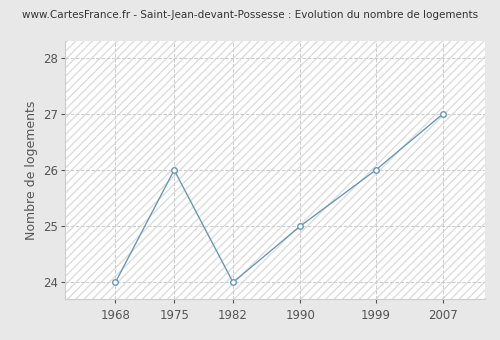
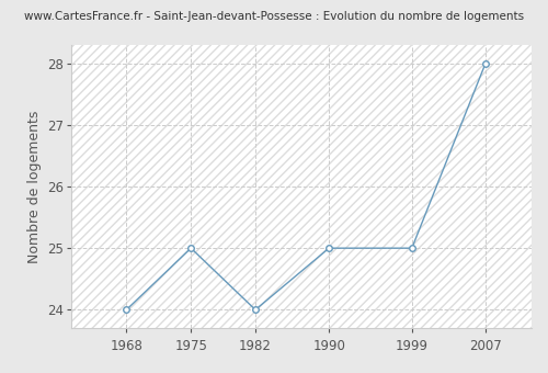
1975: 26 -> 25
1999: 26 -> 25
2007: 27 -> 28
